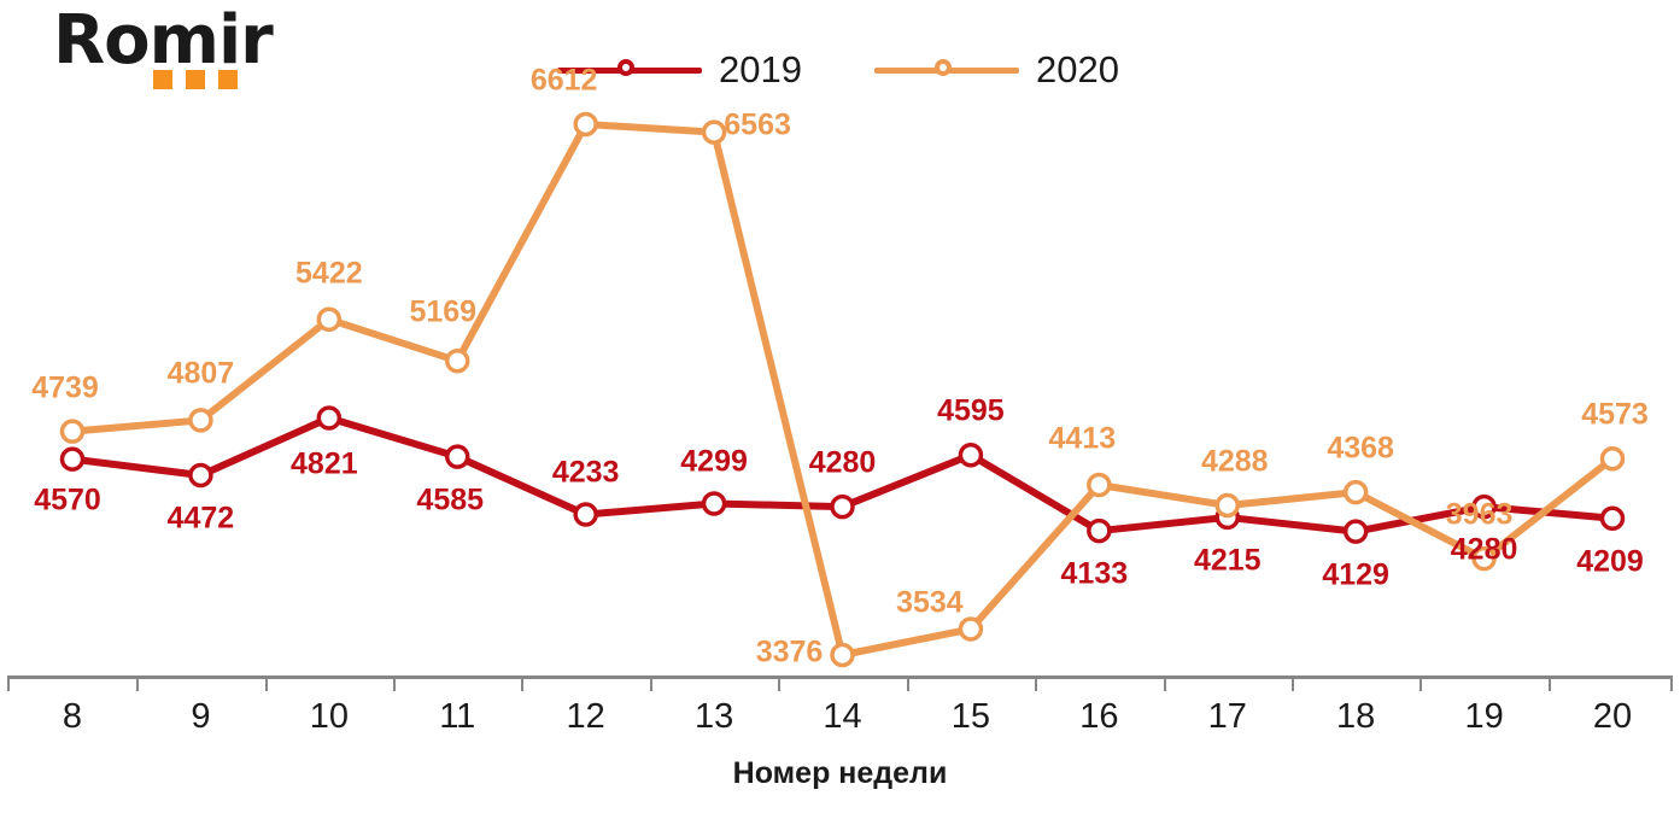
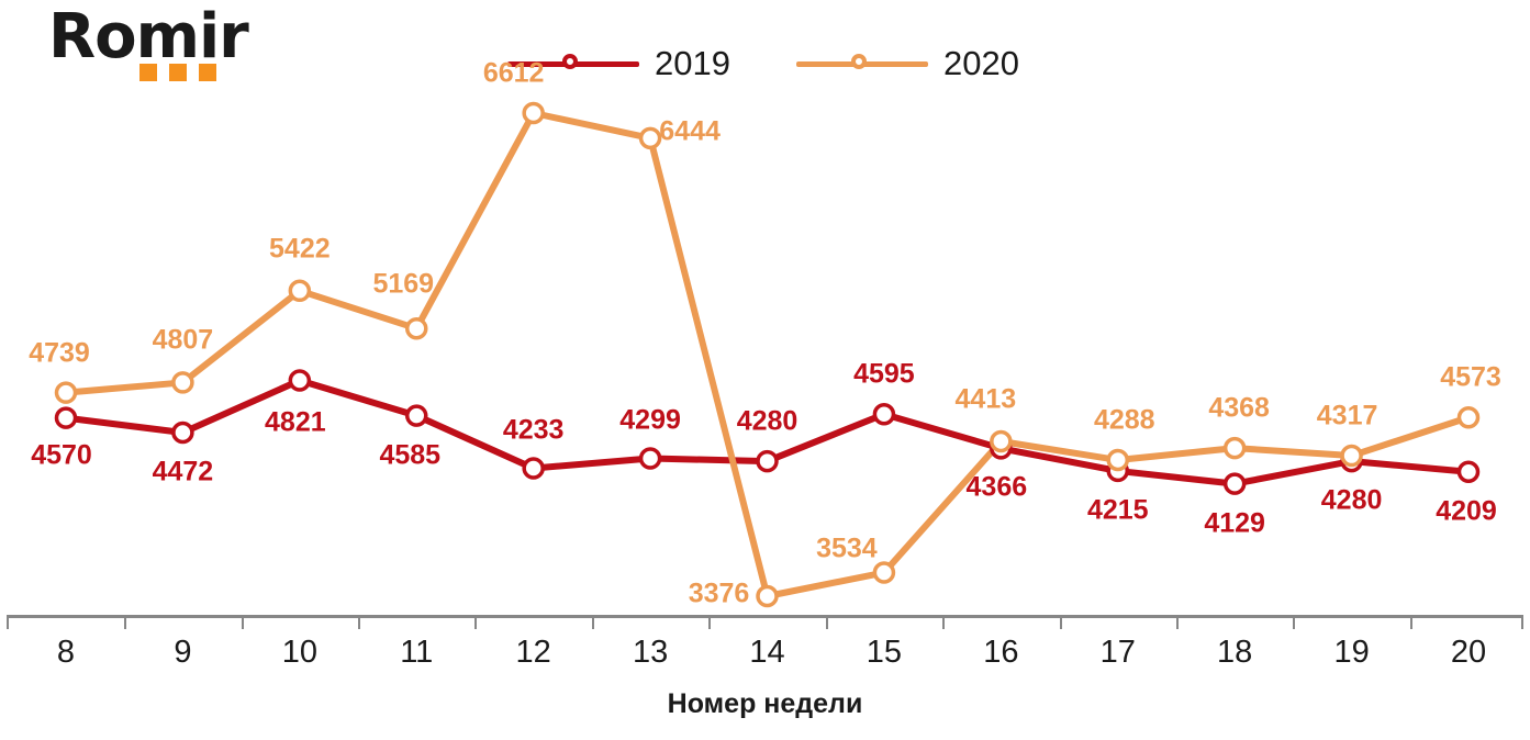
2020/13: 6563 -> 6444
2019/16: 4133 -> 4366
2020/19: 3963 -> 4317
